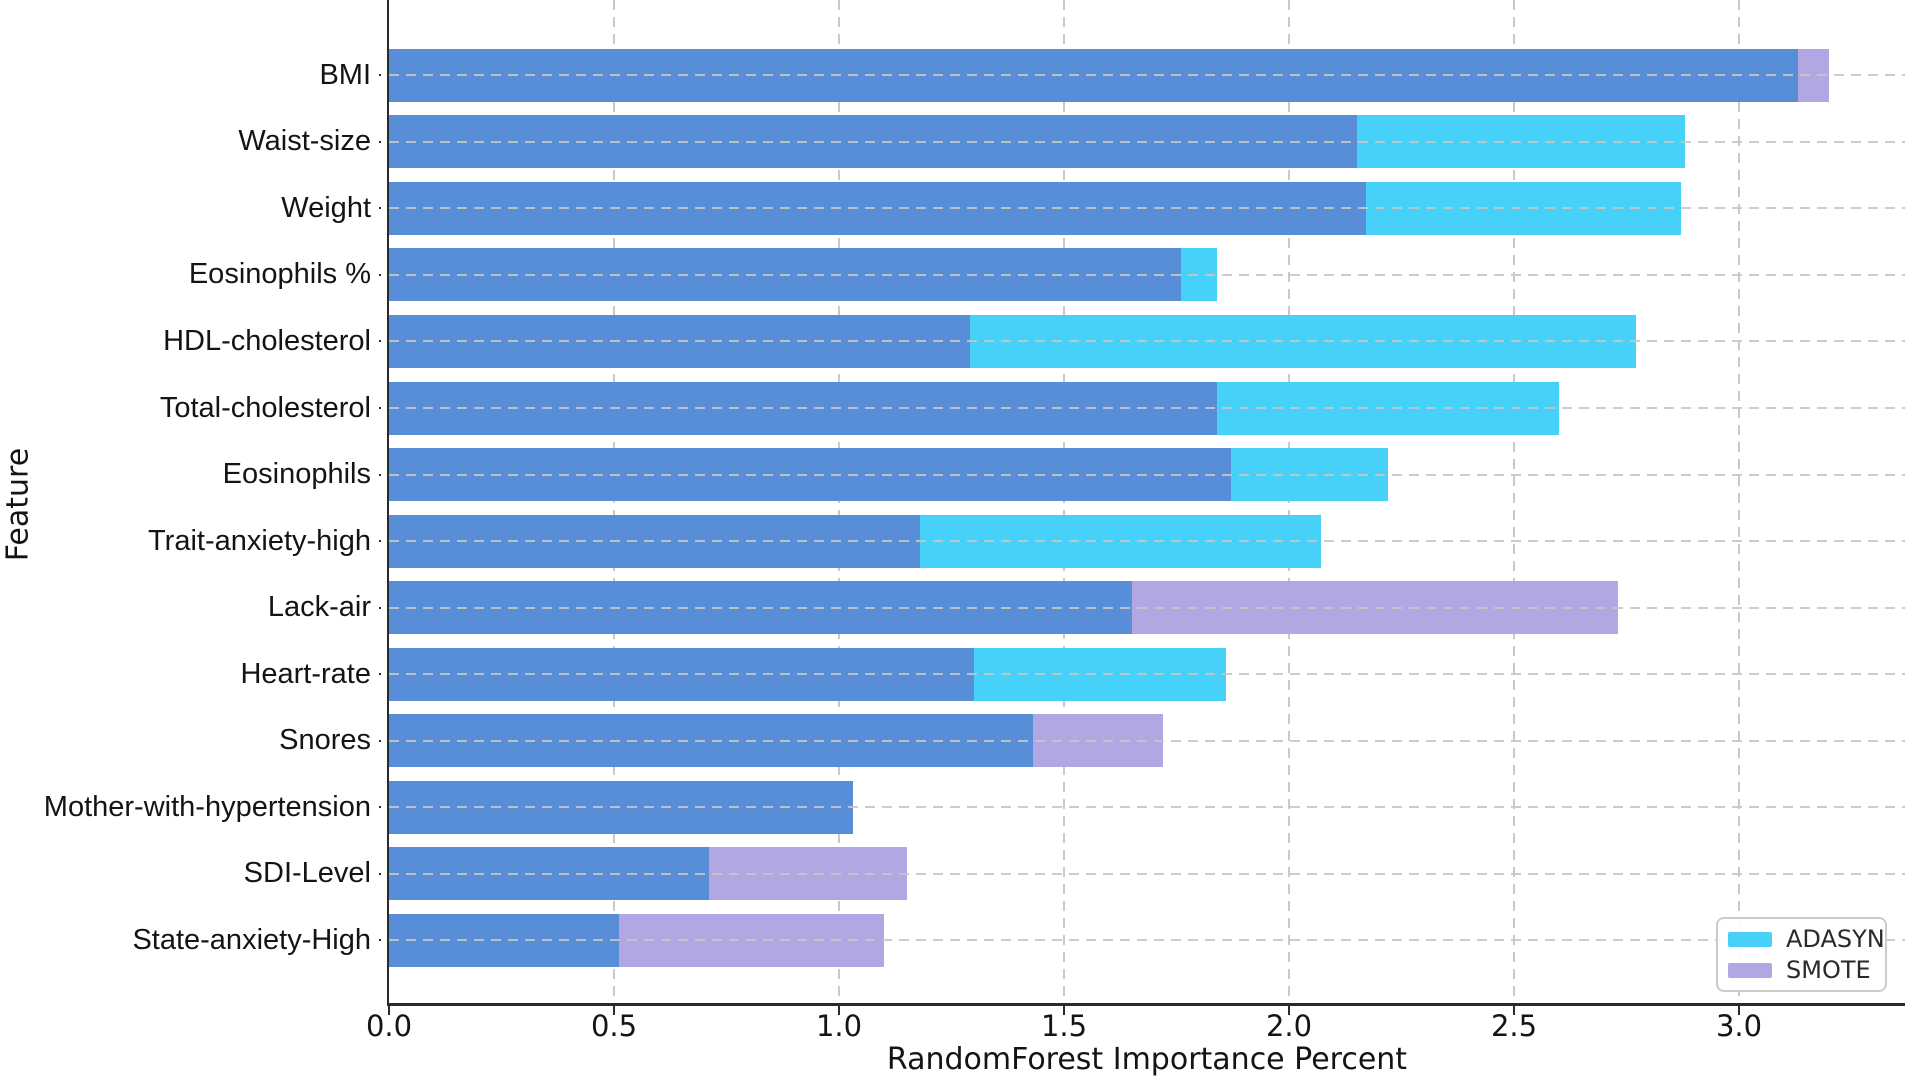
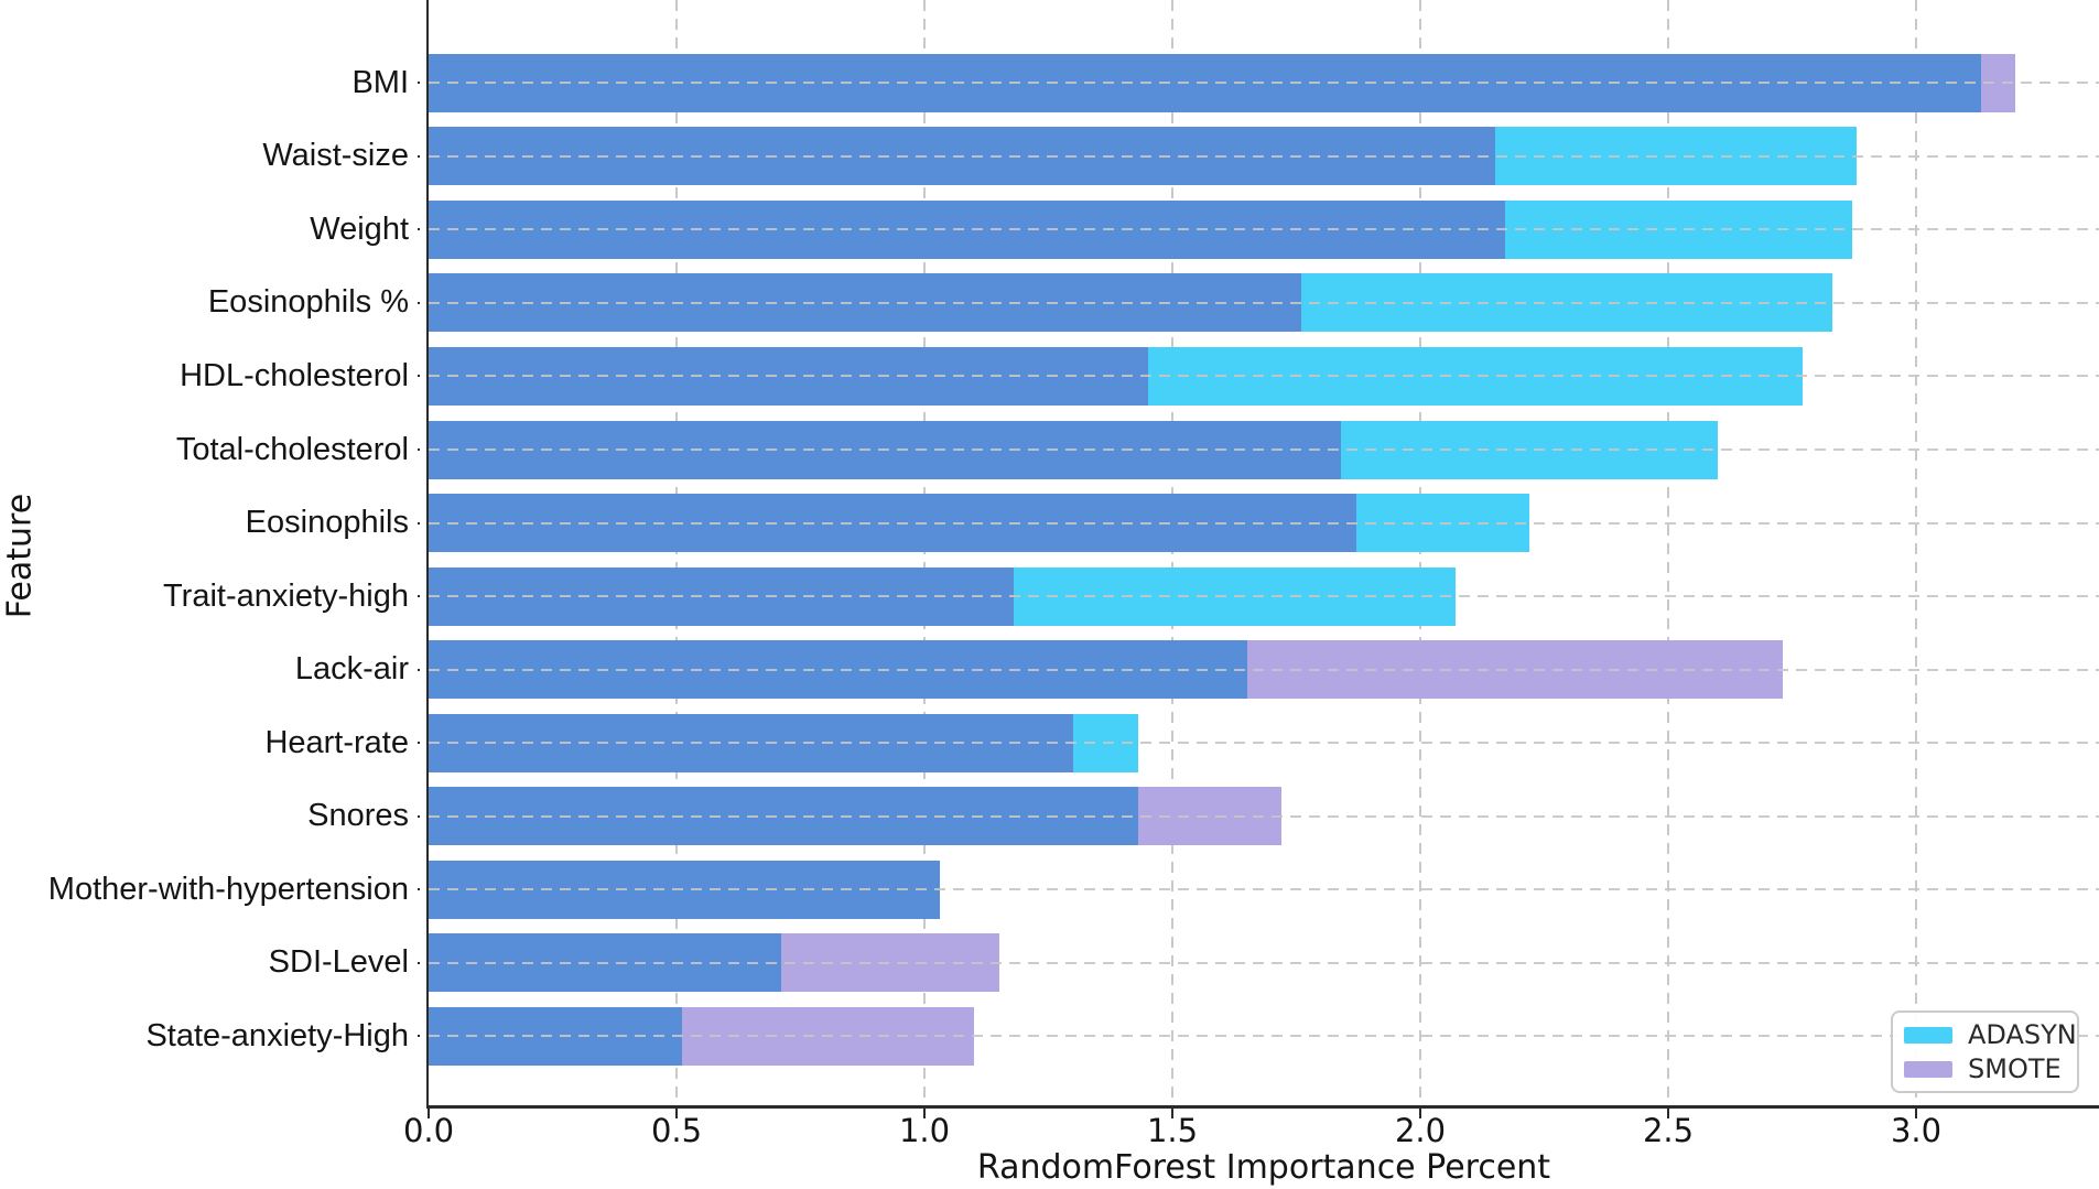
ADASYN/Eosinophils %: 1.84 -> 2.83
SMOTE/HDL-cholesterol: 1.29 -> 1.45
ADASYN/Heart-rate: 1.86 -> 1.43
